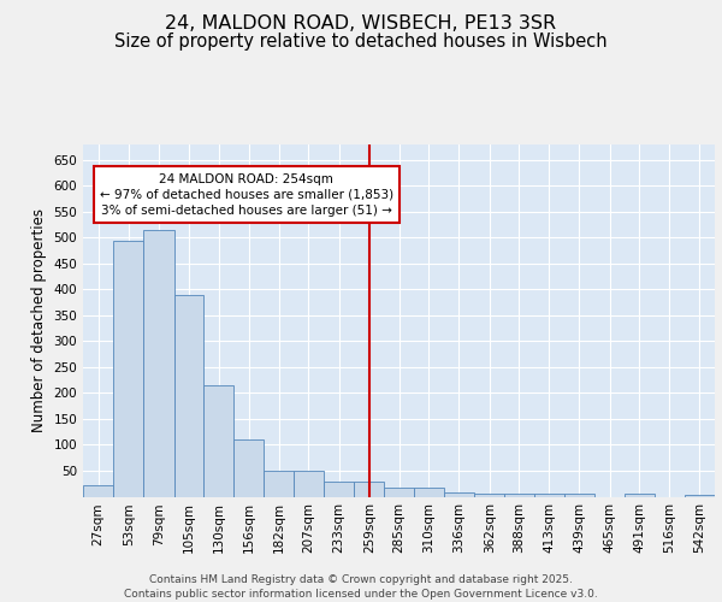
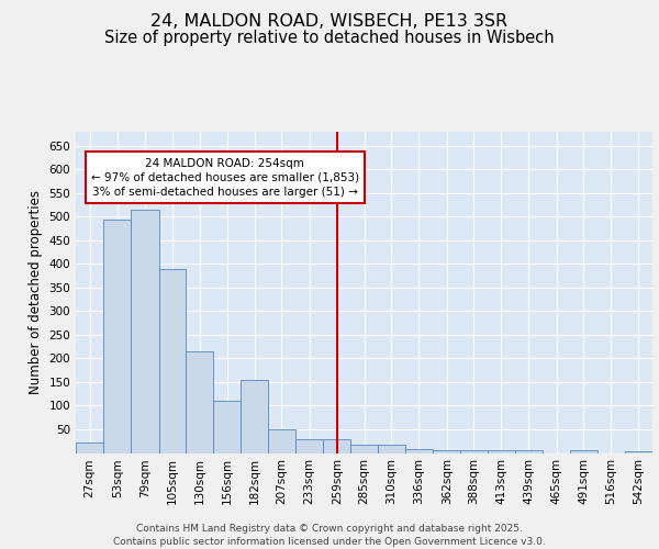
182sqm: 50 -> 155
